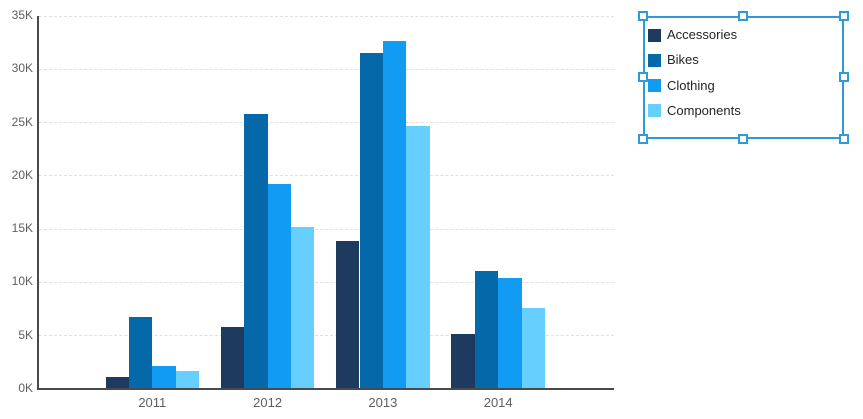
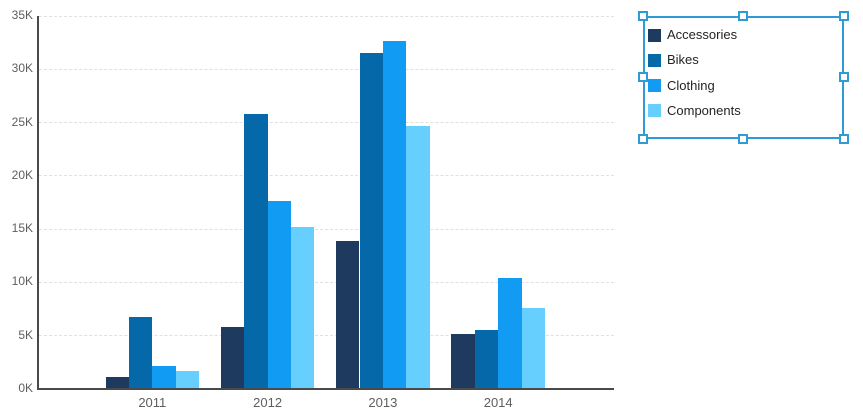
Clothing/2012: 19.2K -> 17.6K
Bikes/2014: 11.1K -> 5.5K
